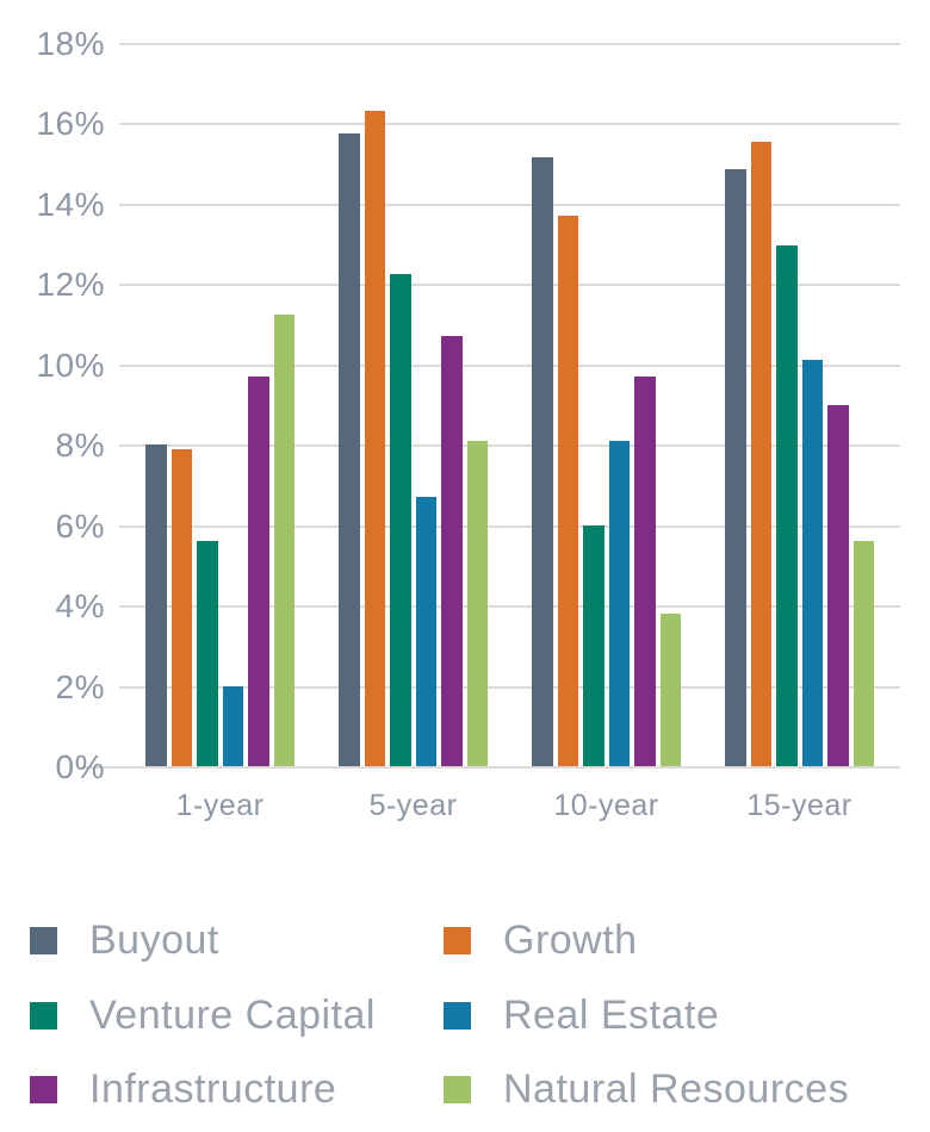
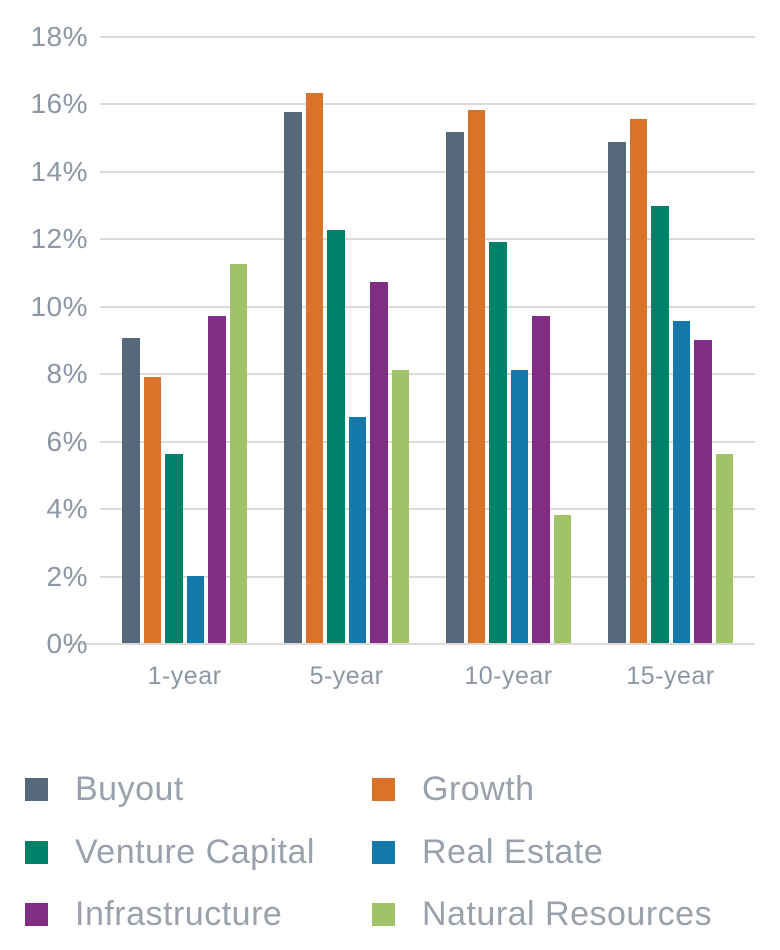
Buyout/1-year: 8.0% -> 9.1%
Growth/10-year: 13.7% -> 15.8%
Venture Capital/10-year: 6.0% -> 11.9%
Real Estate/15-year: 10.1% -> 9.6%
